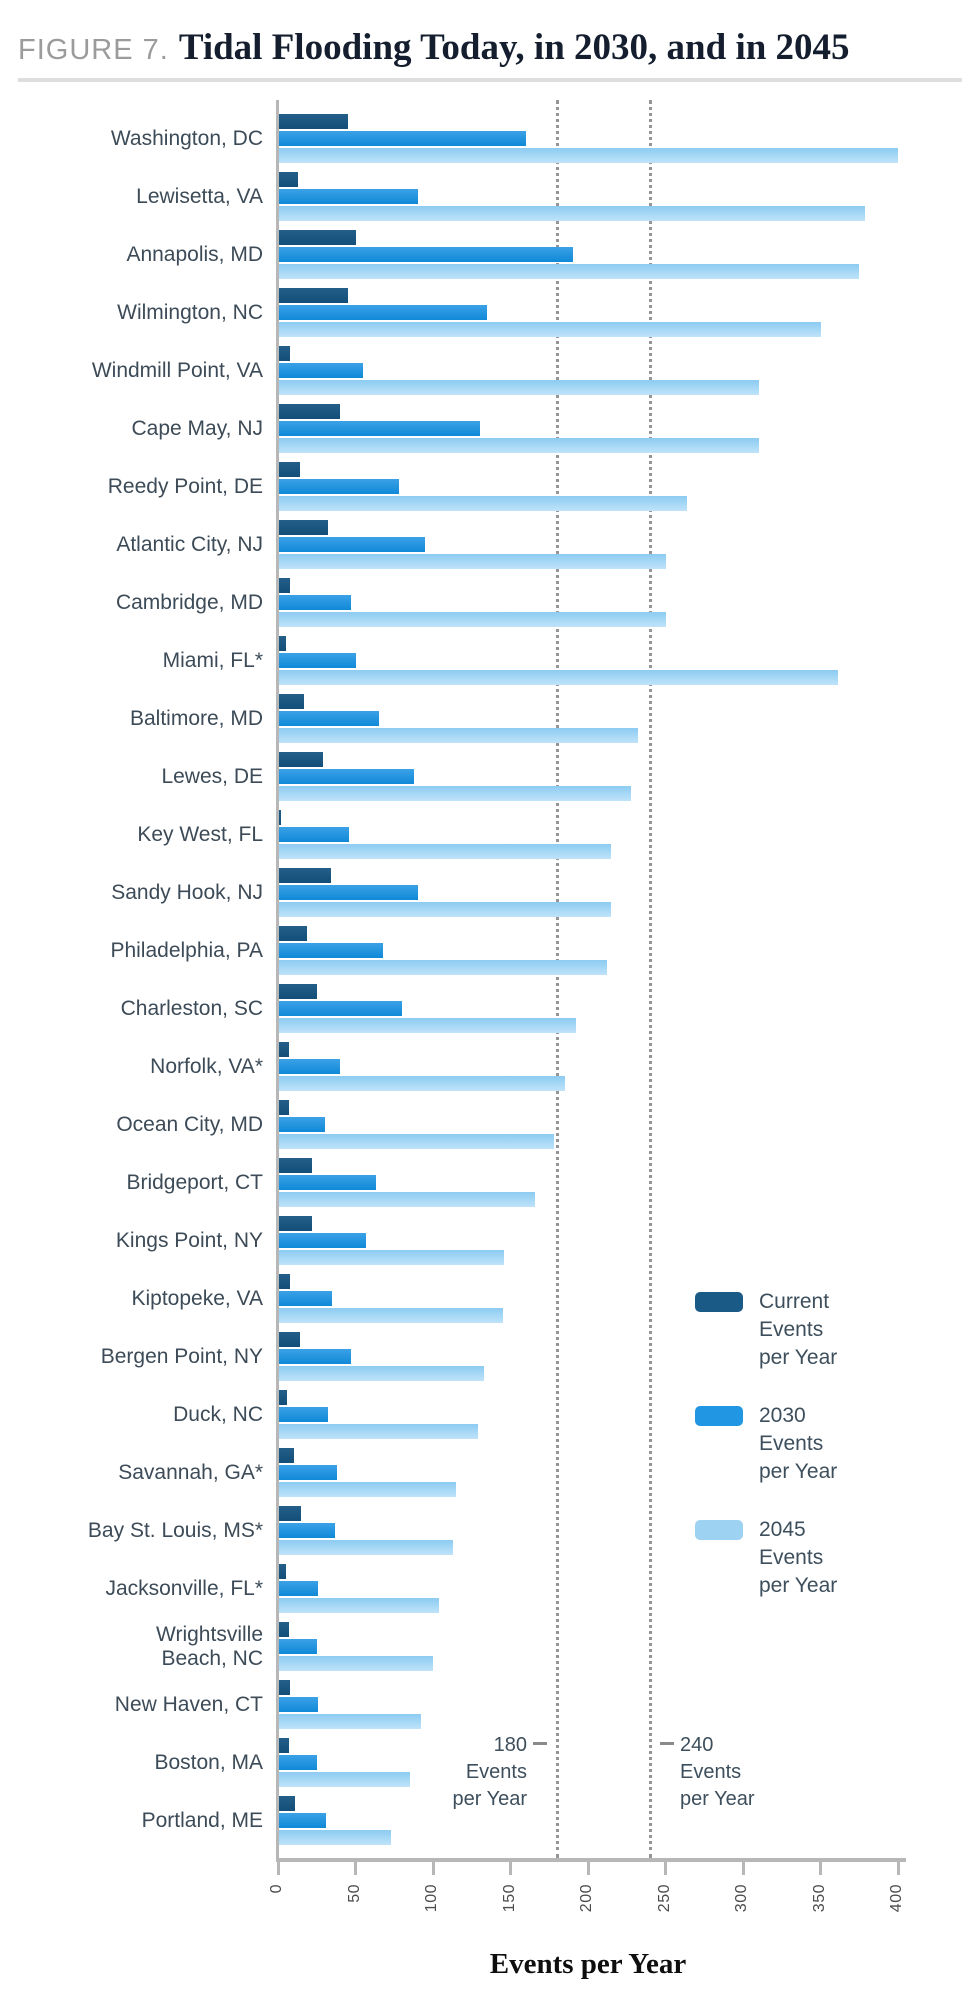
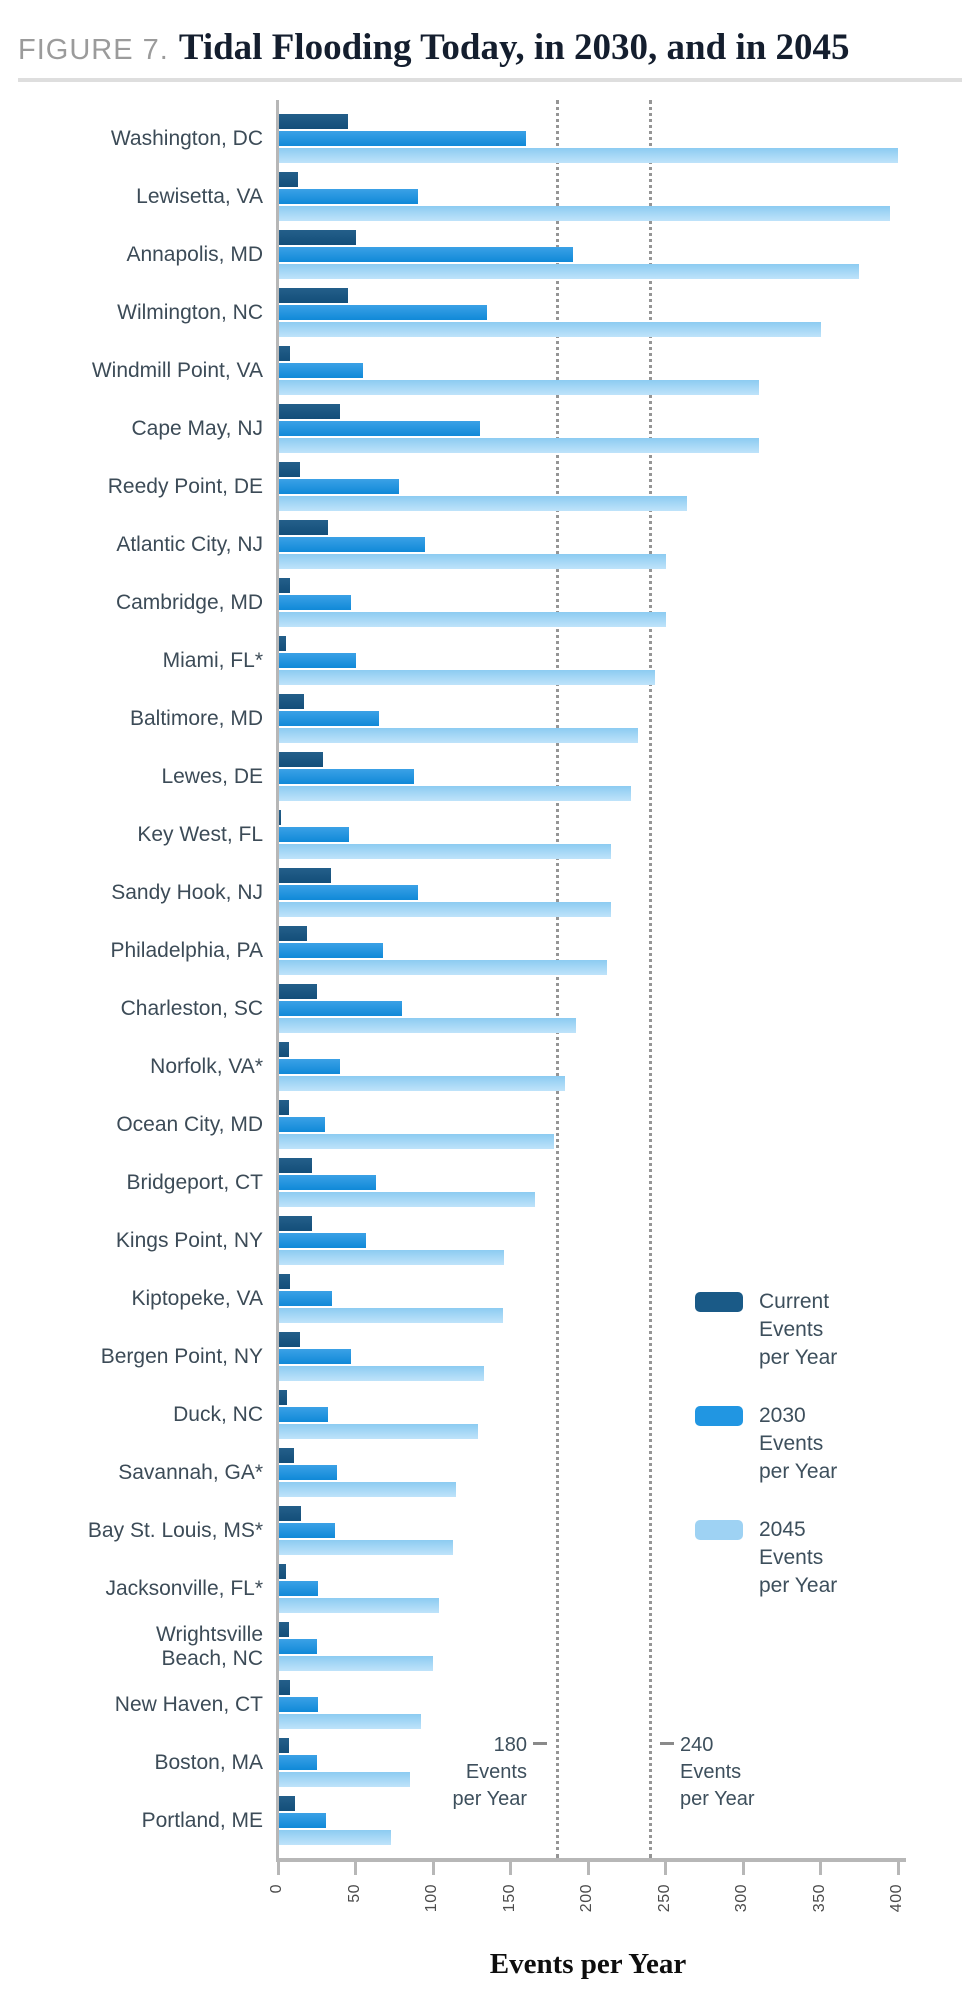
2045 Events per Year/Lewisetta, VA: 379 -> 395
2045 Events per Year/Miami, FL*: 361 -> 243
